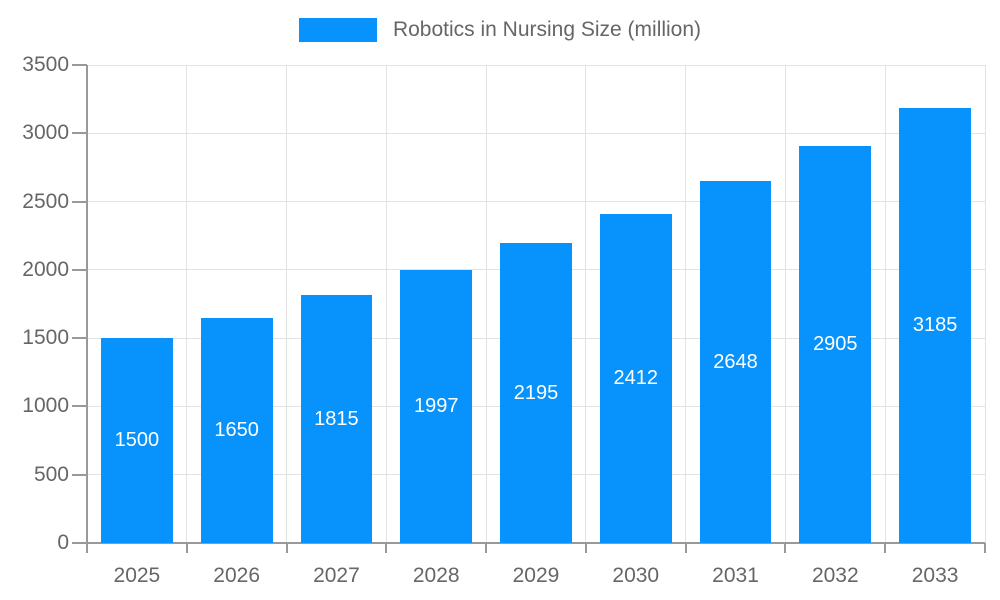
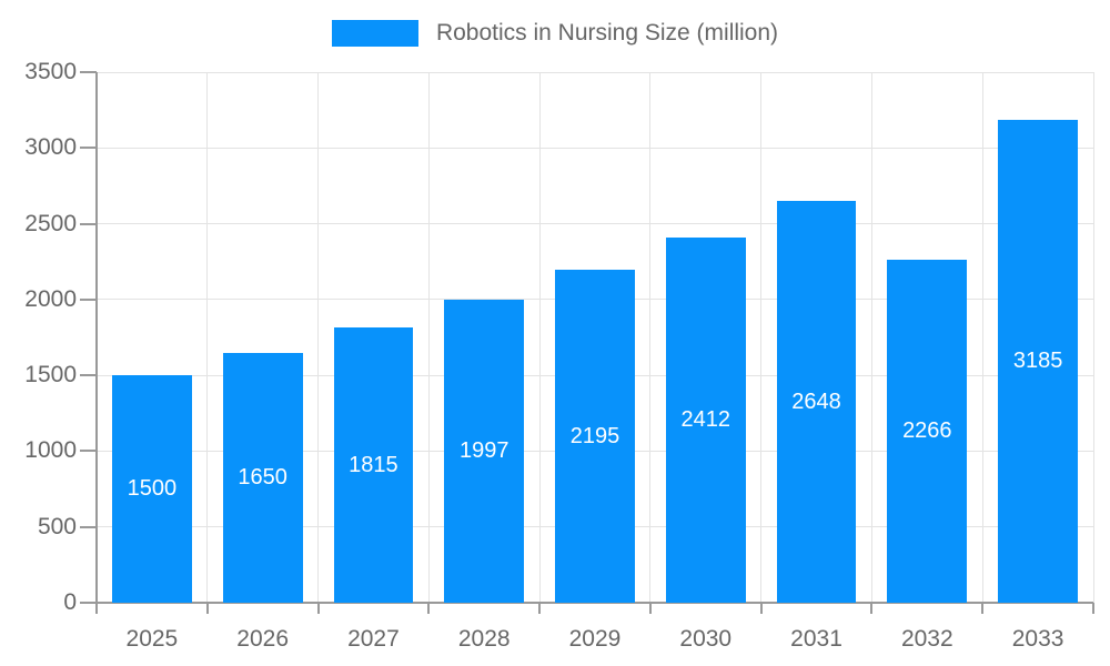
2032: 2905 -> 2266
